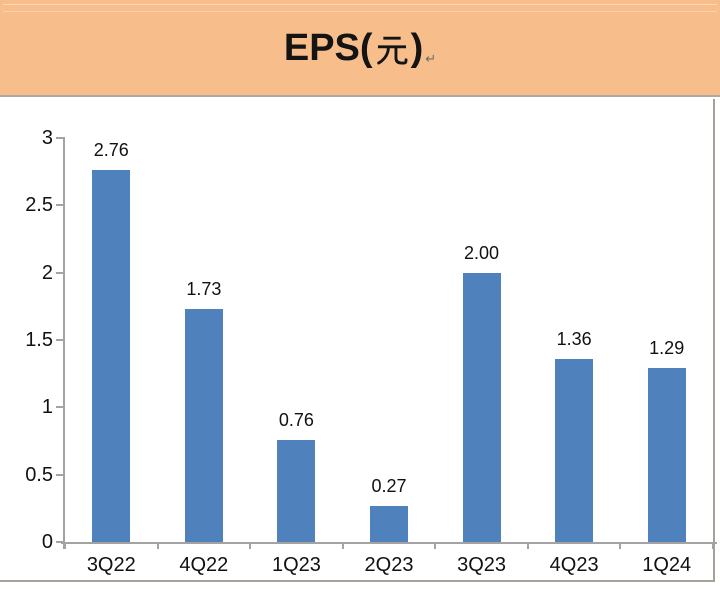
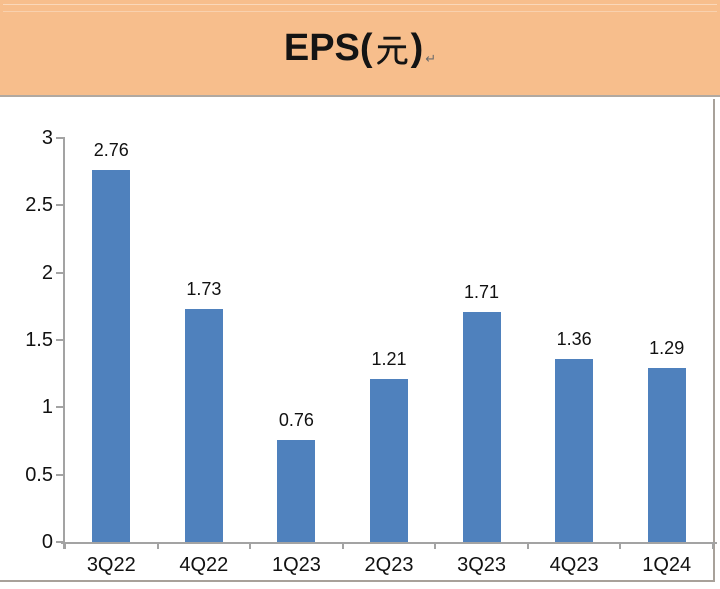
2Q23: 0.27 -> 1.21
3Q23: 2.00 -> 1.71
